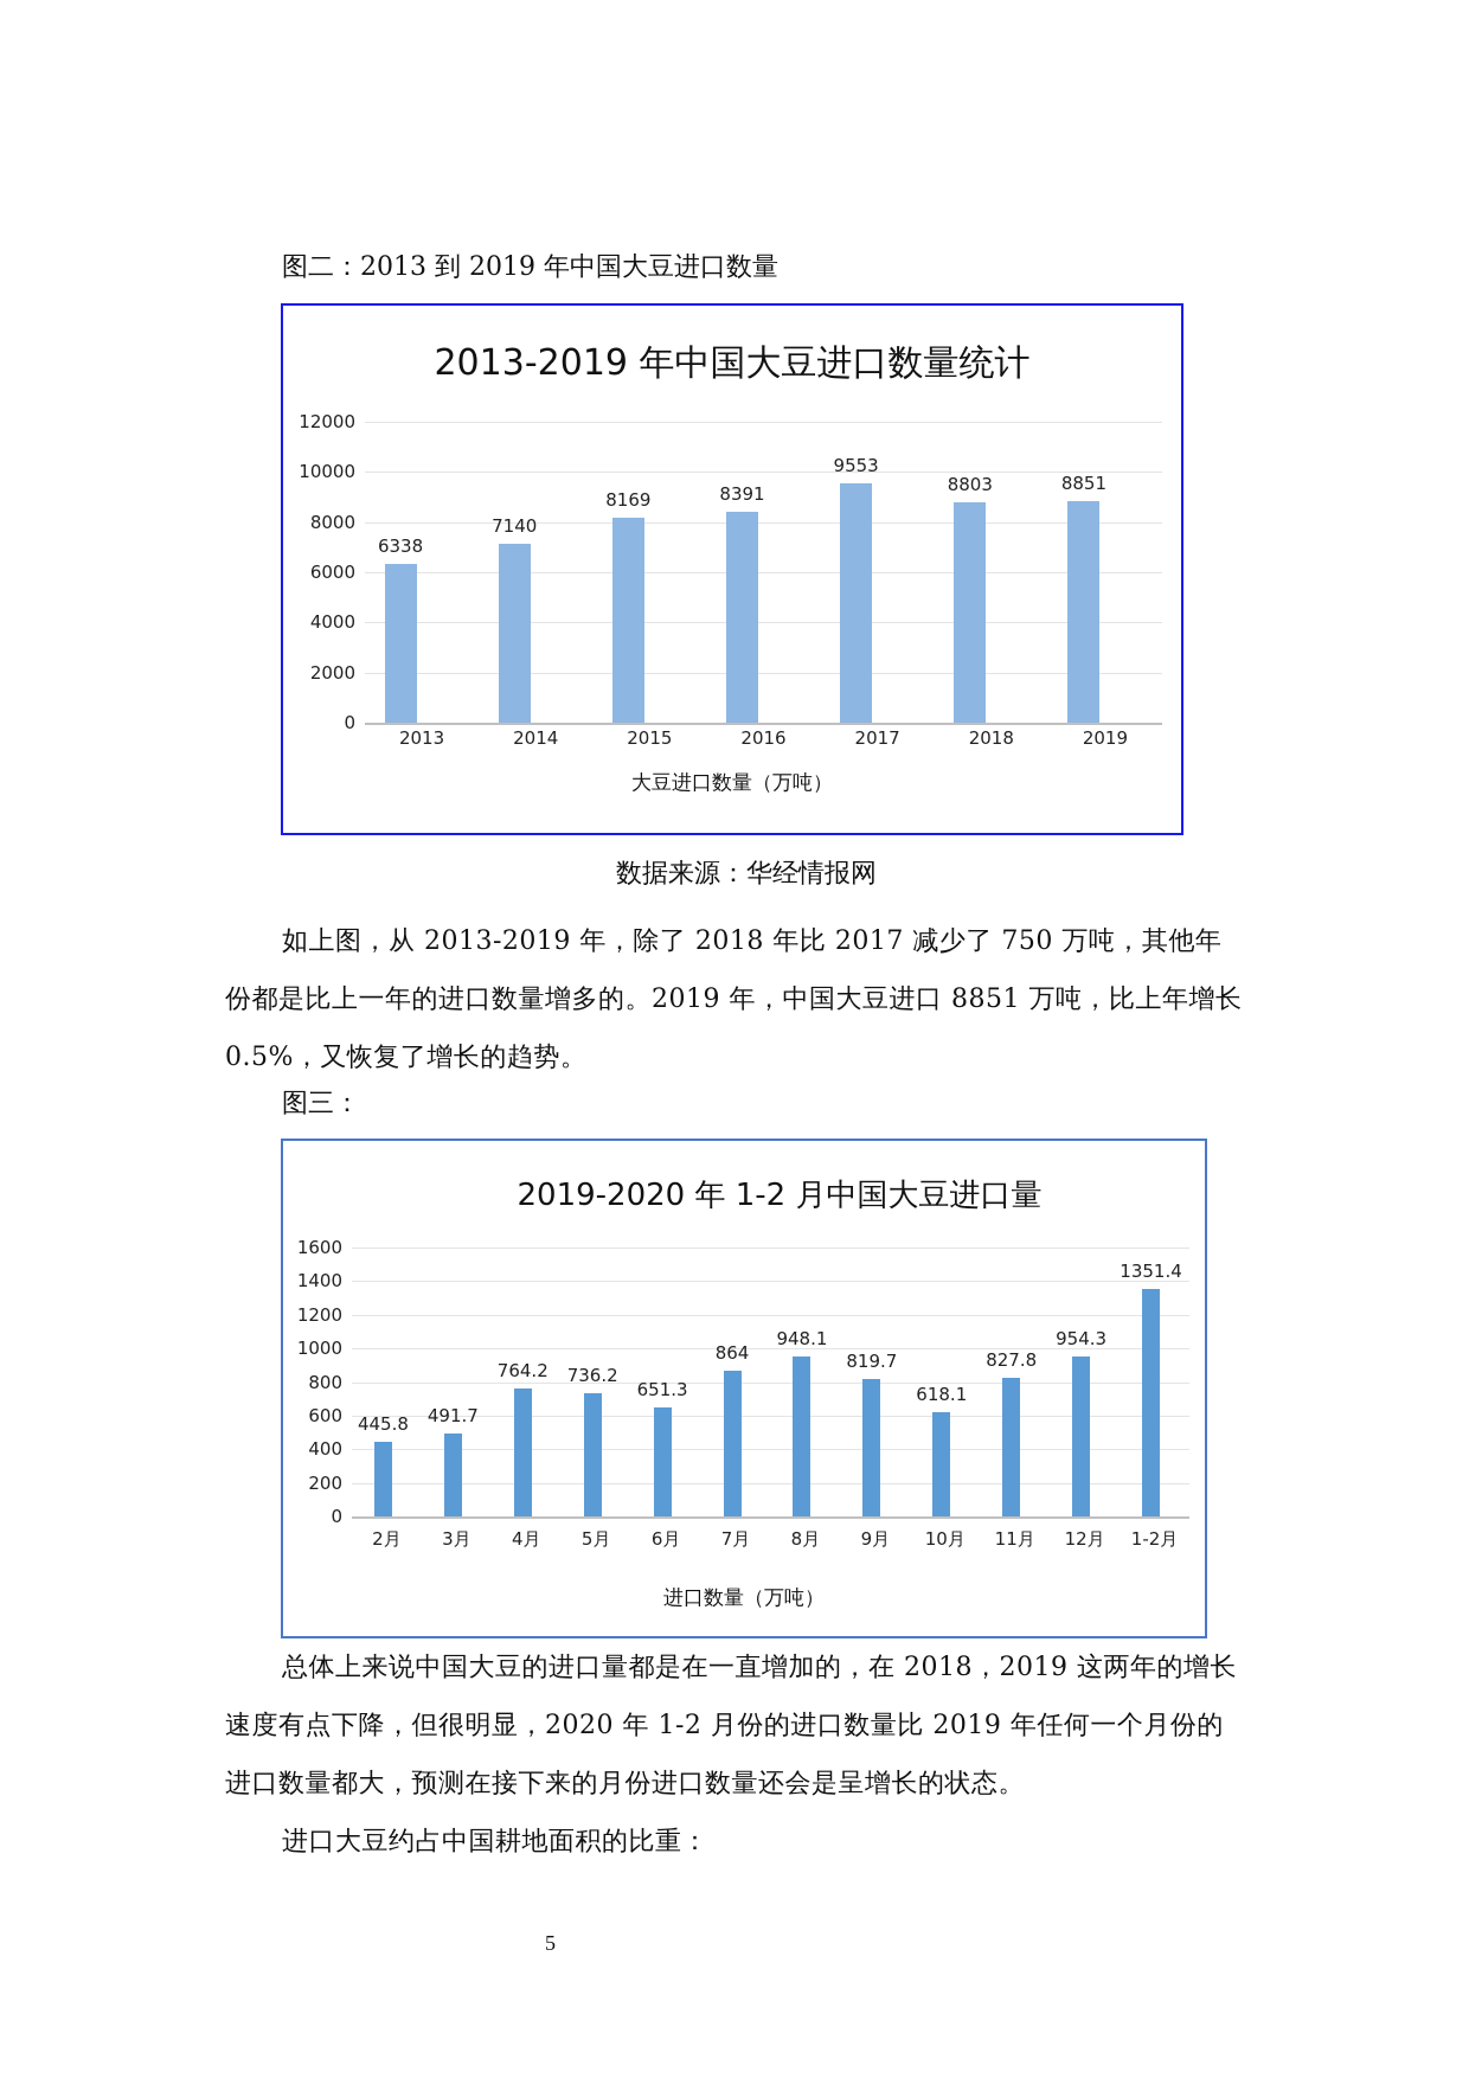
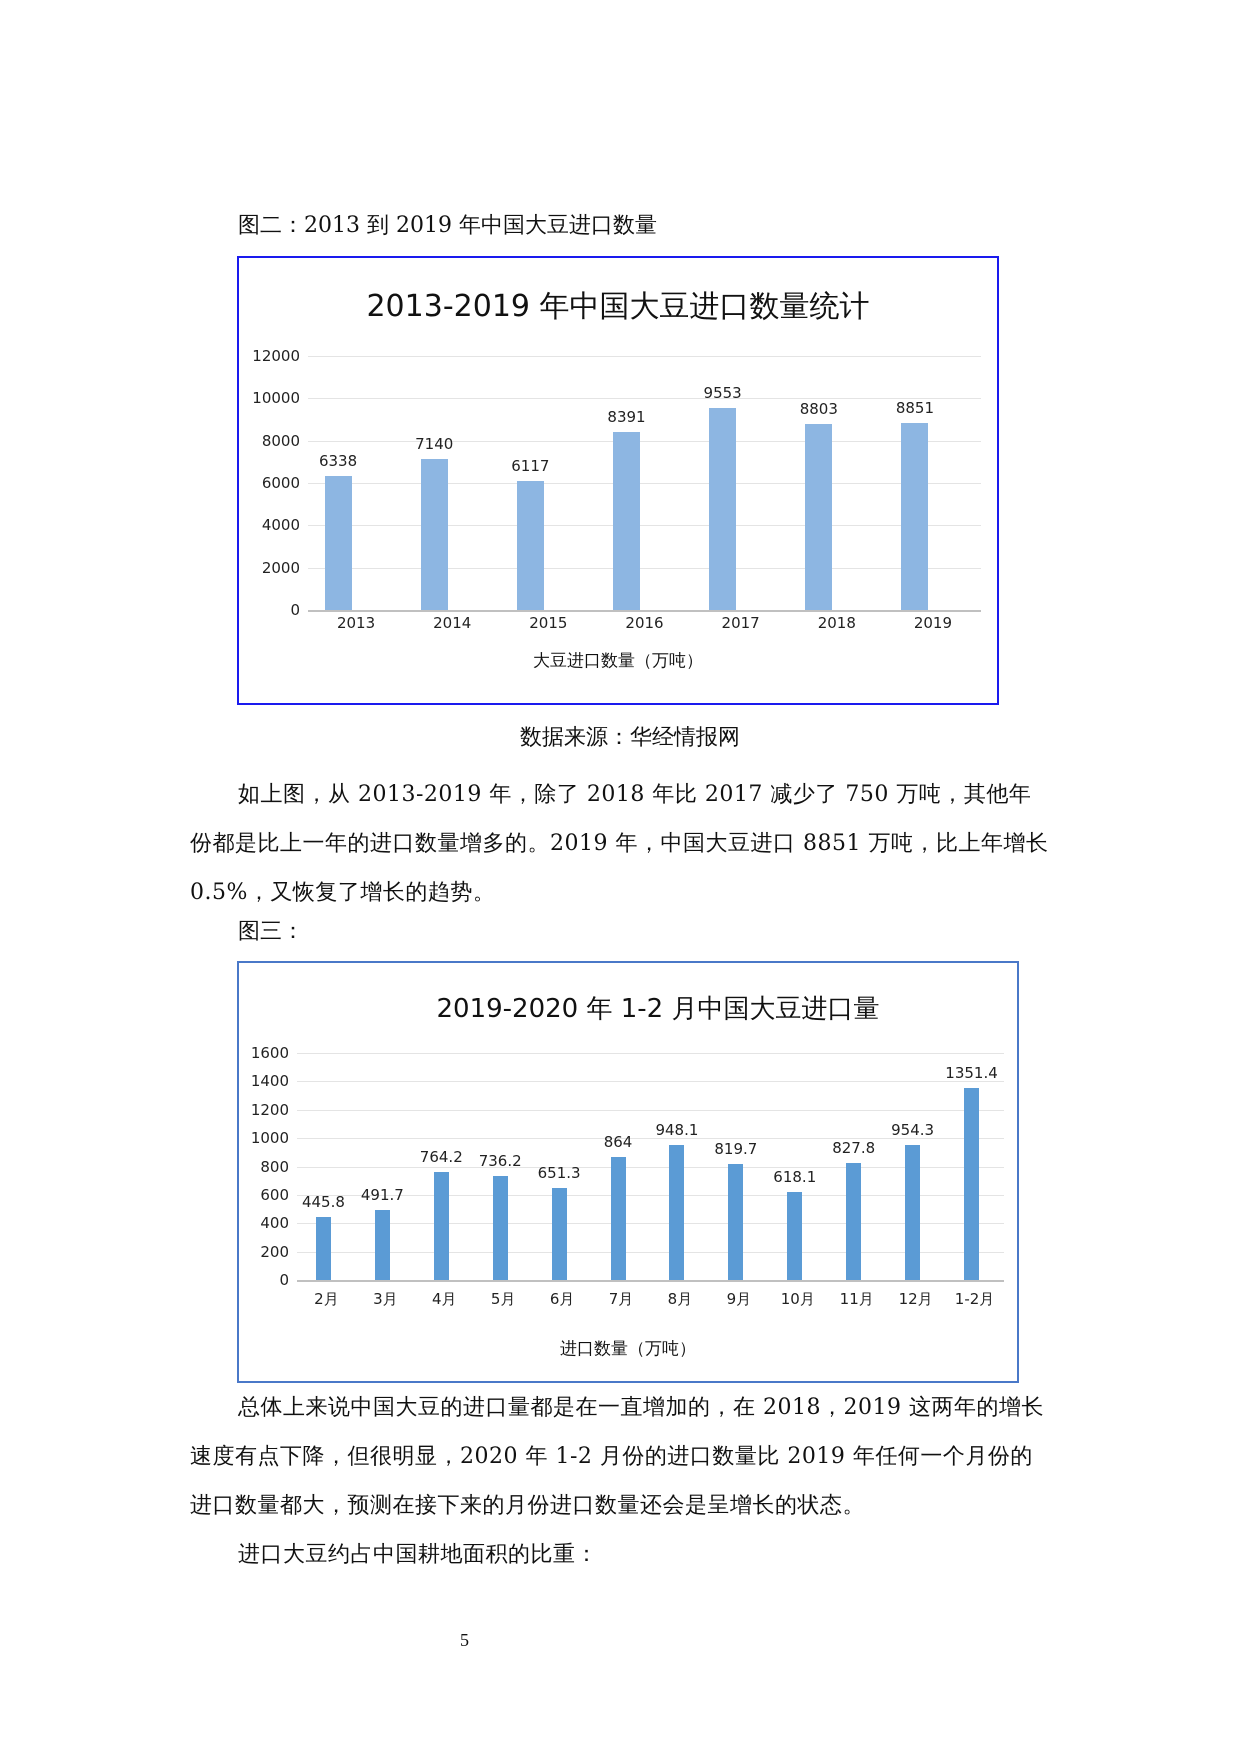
2013-2019 年中国大豆进口数量统计/2015: 8169 -> 6117
